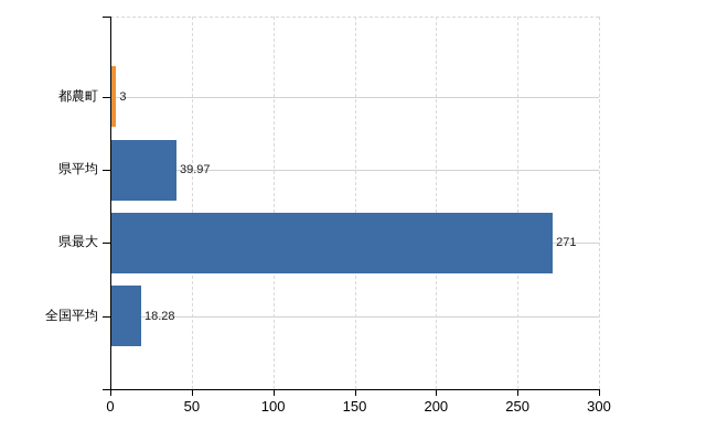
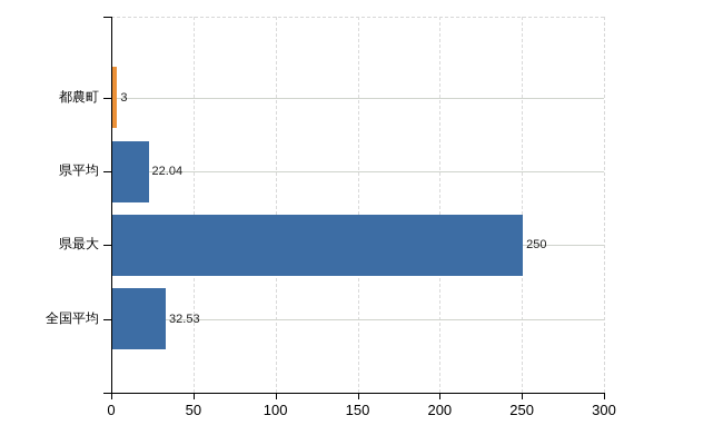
県平均: 39.97 -> 22.04
県最大: 271 -> 250
全国平均: 18.28 -> 32.53
